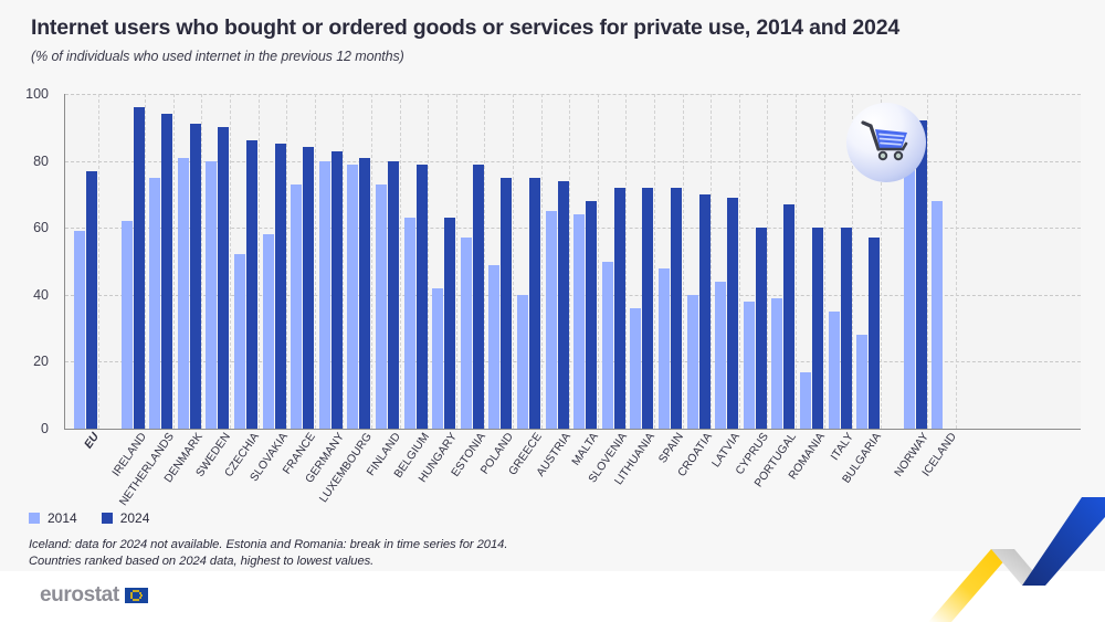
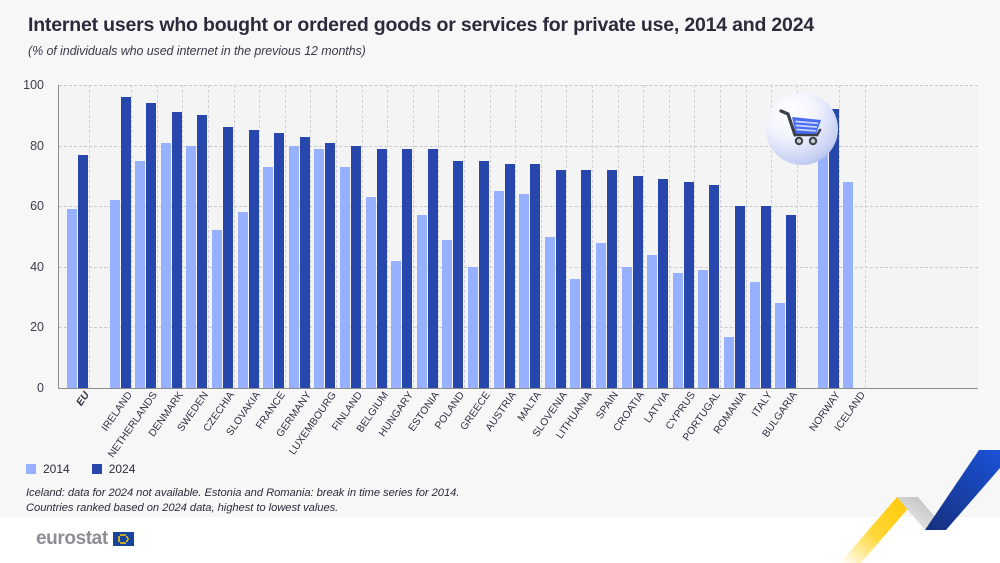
2024/HUNGARY: 63 -> 79
2024/MALTA: 68 -> 74
2024/CYPRUS: 60 -> 68
